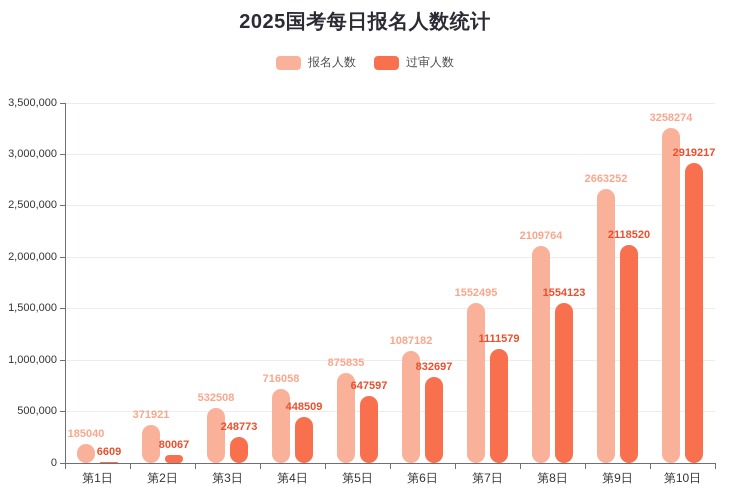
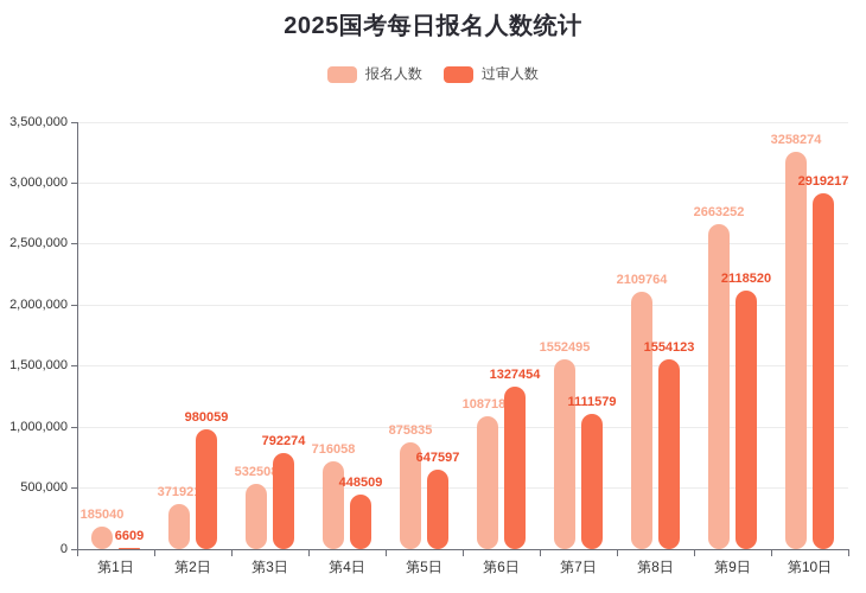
过审人数/第2日: 80067 -> 980059
过审人数/第3日: 248773 -> 792274
过审人数/第6日: 832697 -> 1327454
